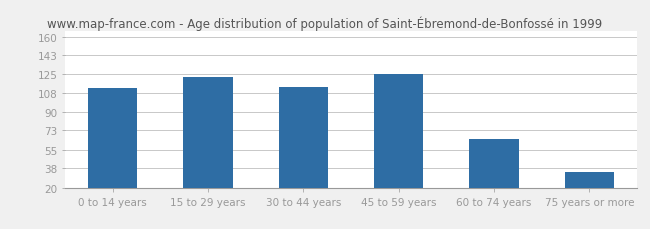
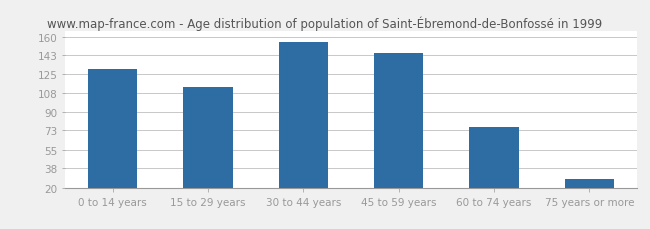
0 to 14 years: 112 -> 130
15 to 29 years: 123 -> 113
30 to 44 years: 113 -> 155
45 to 59 years: 125 -> 145
60 to 74 years: 65 -> 76
75 years or more: 34 -> 28
